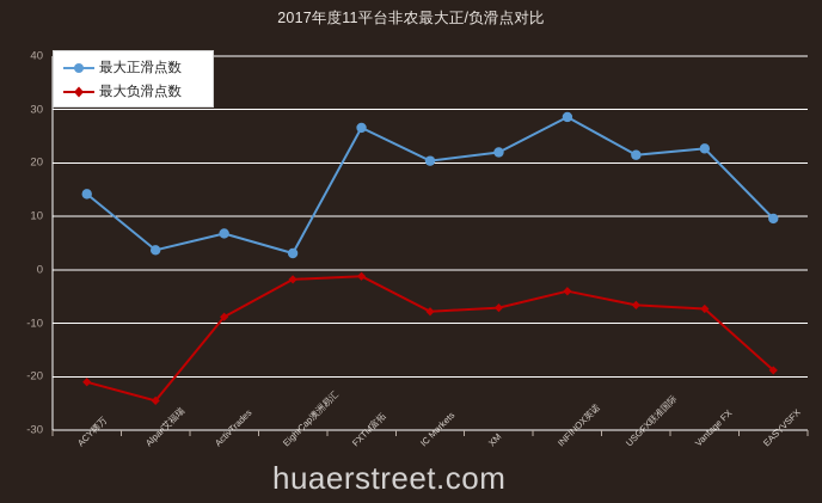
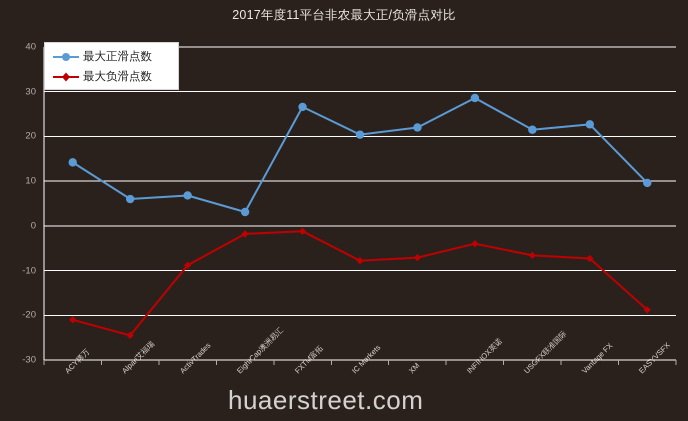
最大正滑点数/Alpari艾福瑞: 4 -> 6
